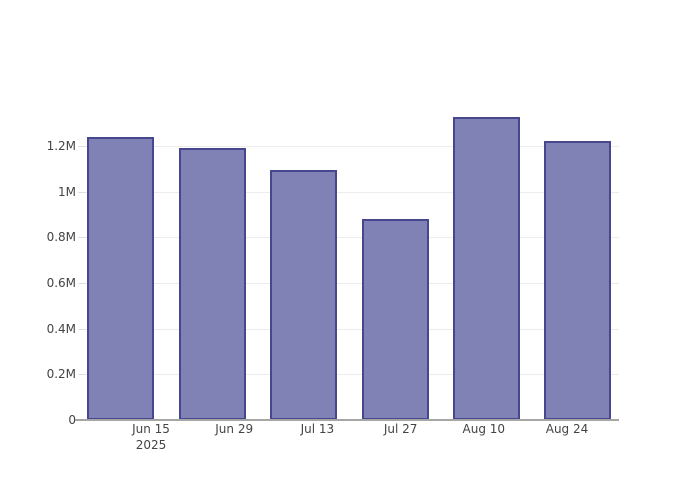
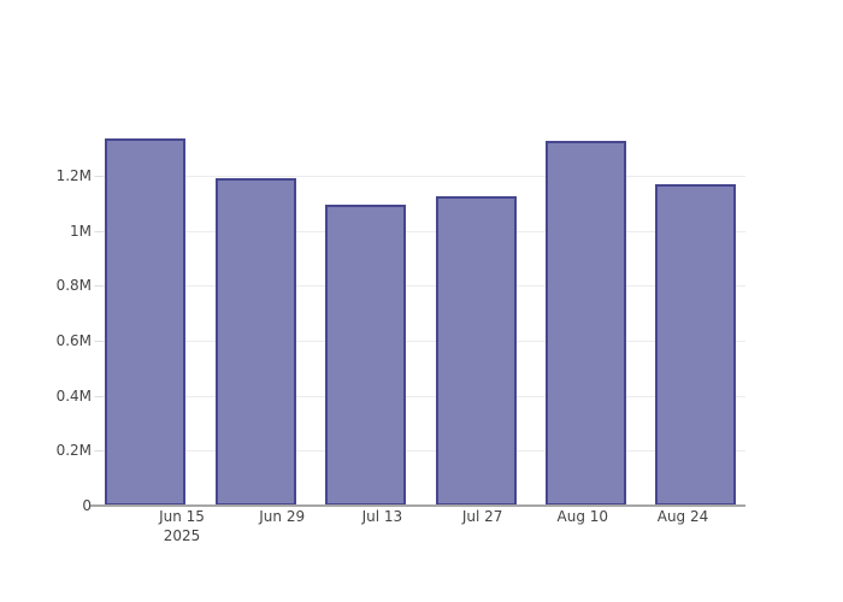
Jun 15: 1.24M -> 1.34M
Jul 27: 0.88M -> 1.12M
Aug 24: 1.22M -> 1.17M
